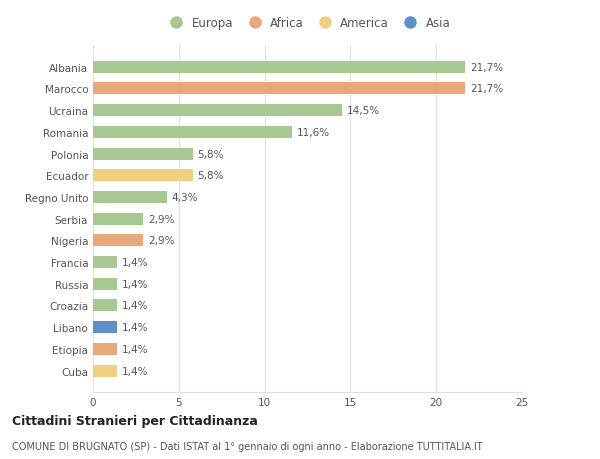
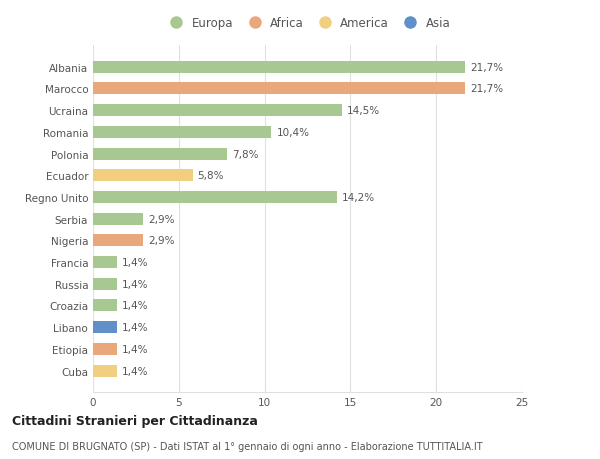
Romania: 11,6% -> 10,4%
Polonia: 5,8% -> 7,8%
Regno Unito: 4,3% -> 14,2%
